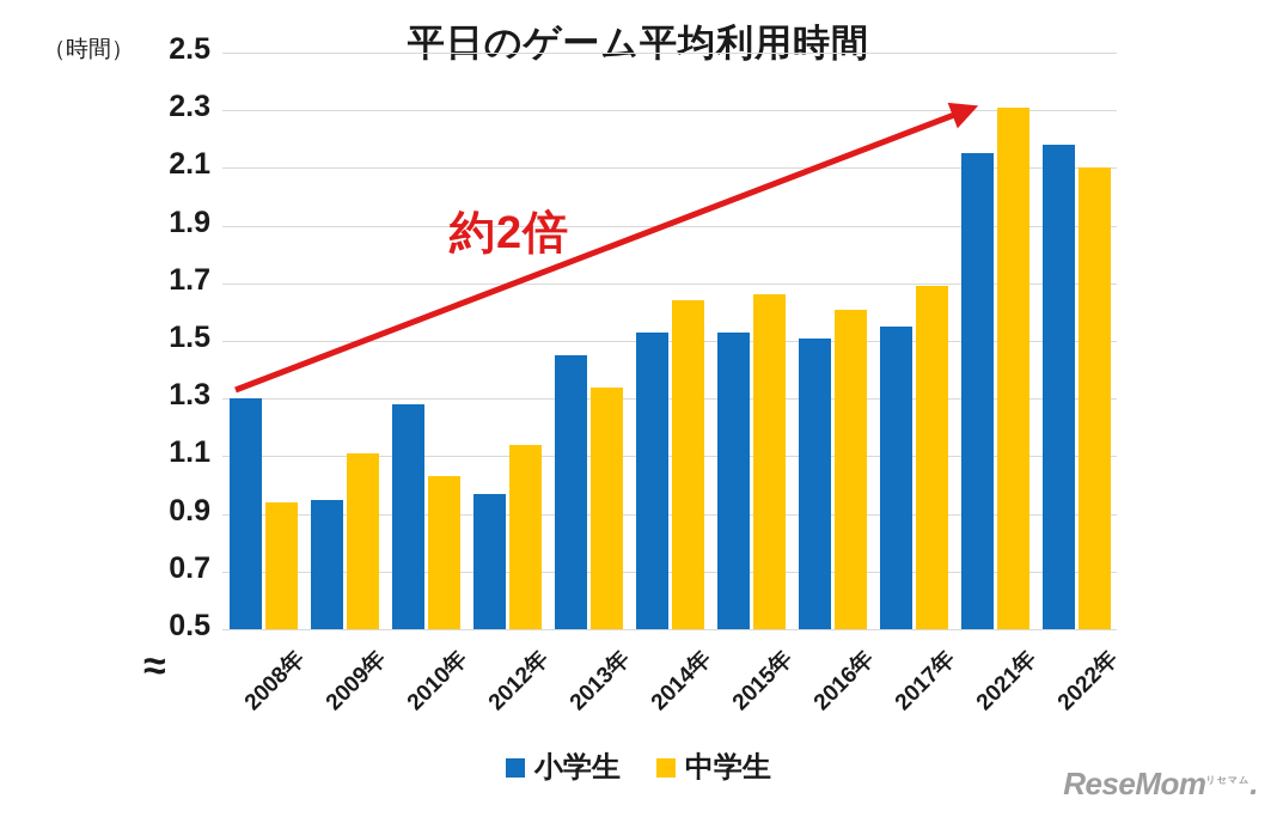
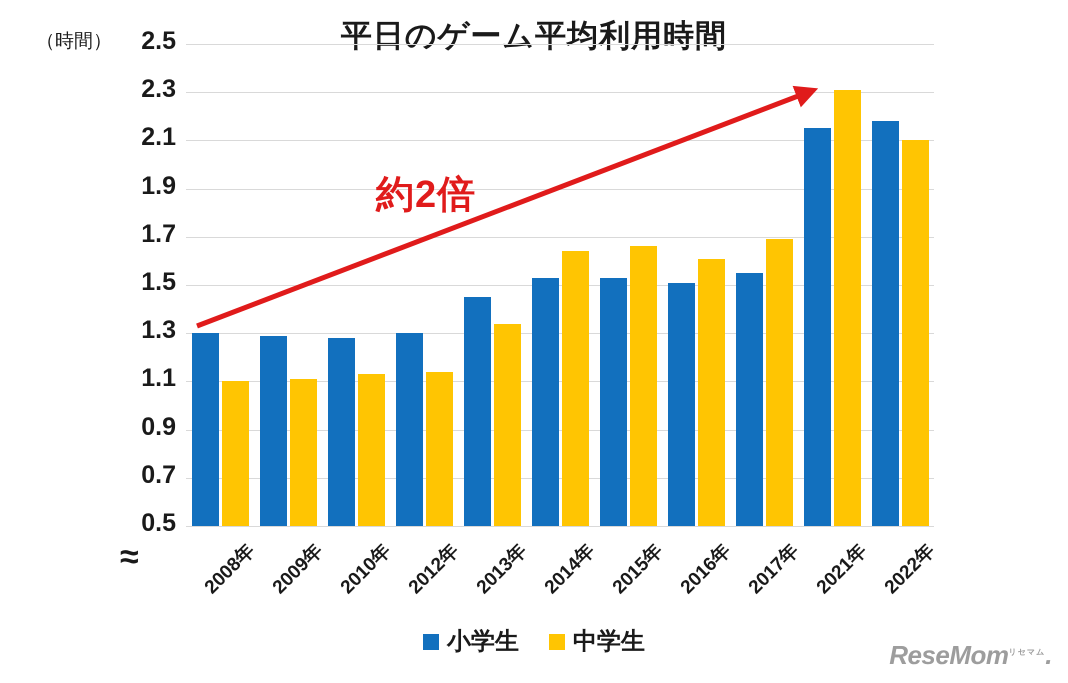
中学生/2008年: 0.94 -> 1.10
小学生/2009年: 0.95 -> 1.29
中学生/2010年: 1.03 -> 1.13
小学生/2012年: 0.97 -> 1.30
